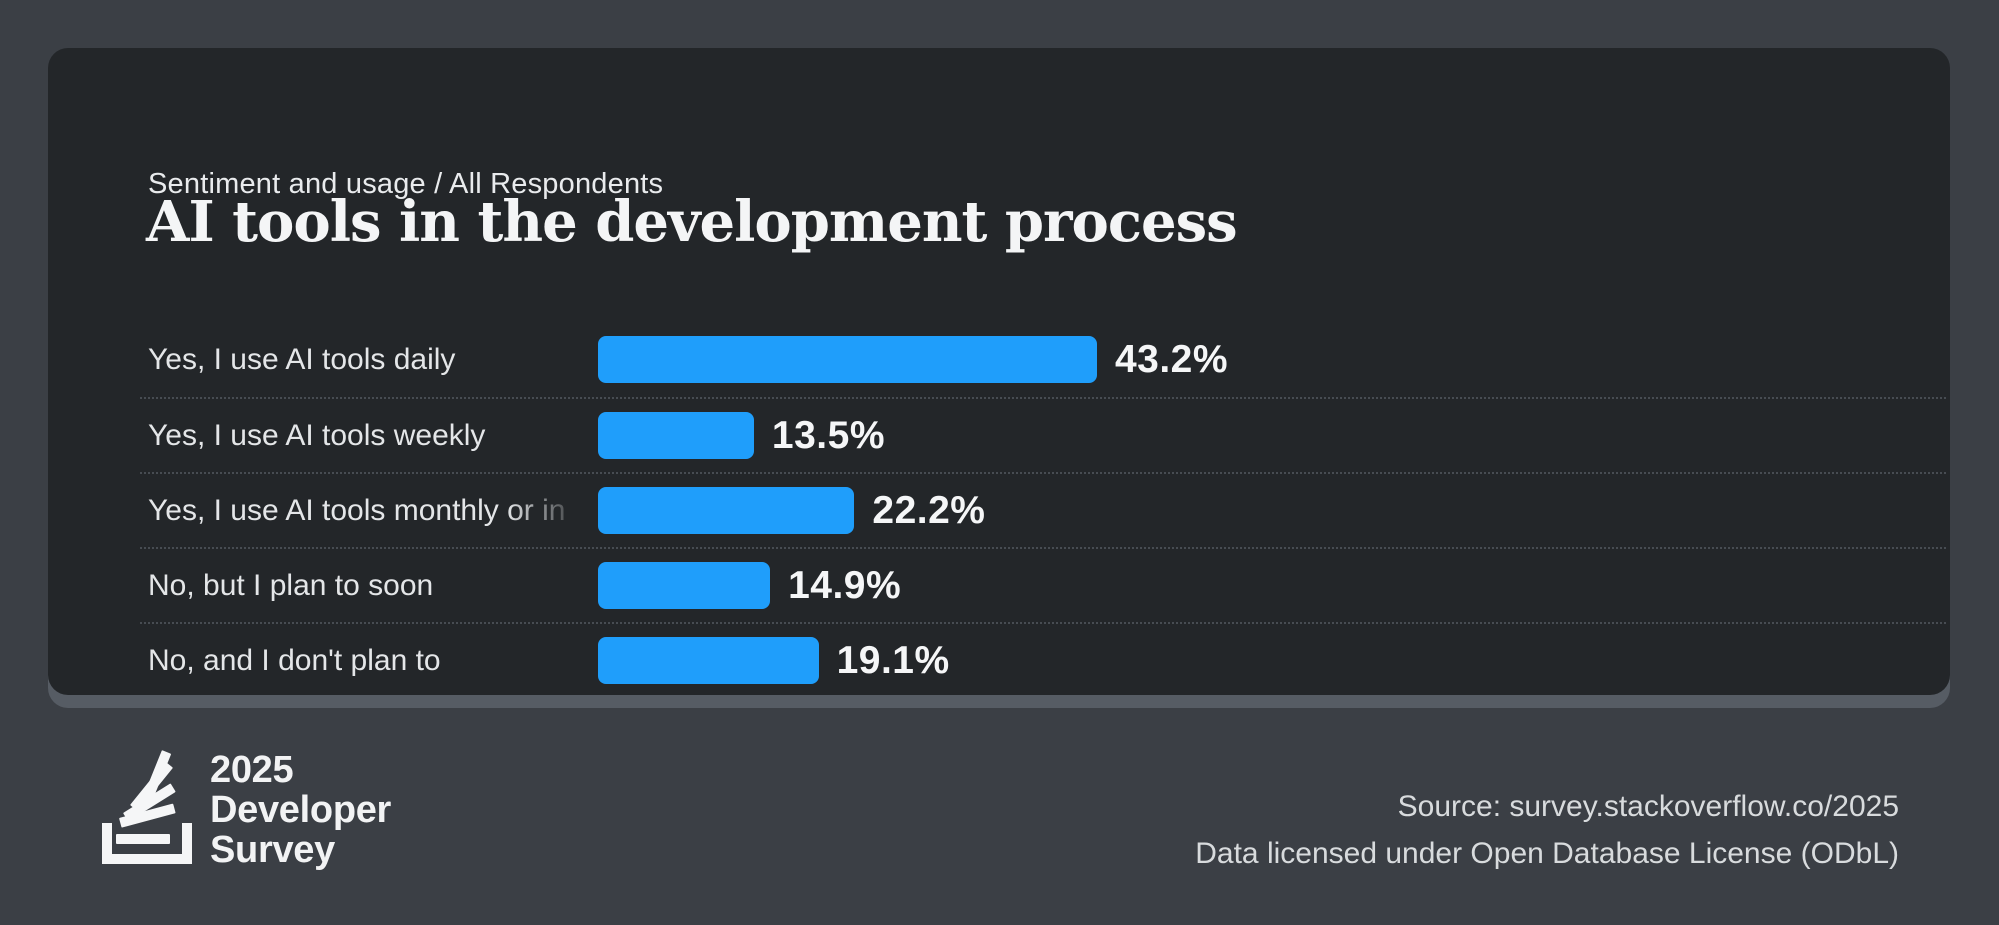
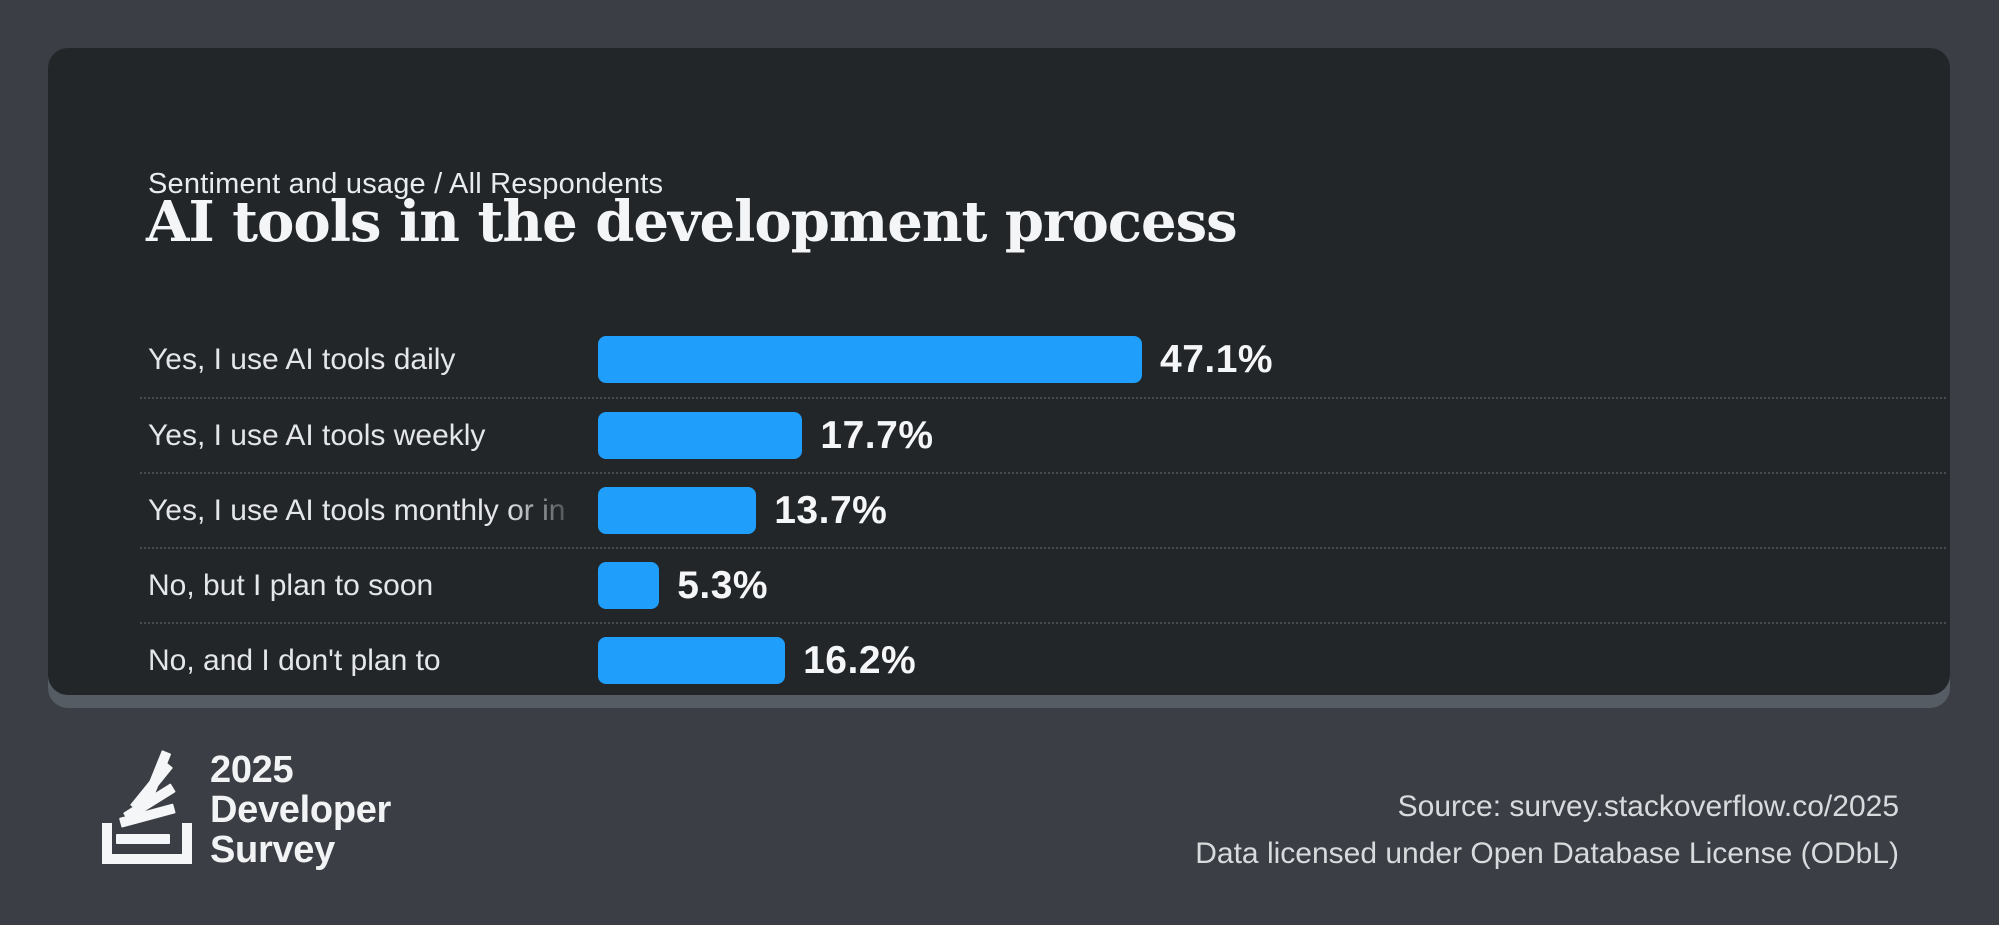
Yes, I use AI tools daily: 43.2% -> 47.1%
Yes, I use AI tools weekly: 13.5% -> 17.7%
Yes, I use AI tools monthly or in: 22.2% -> 13.7%
No, but I plan to soon: 14.9% -> 5.3%
No, and I don't plan to: 19.1% -> 16.2%
